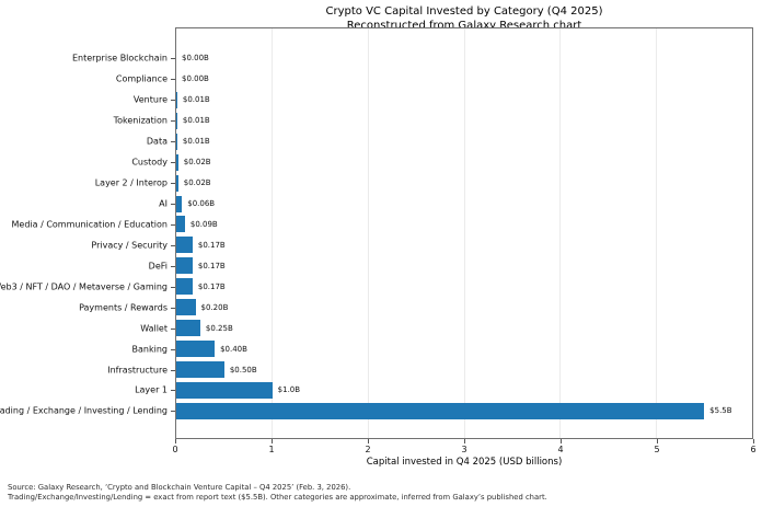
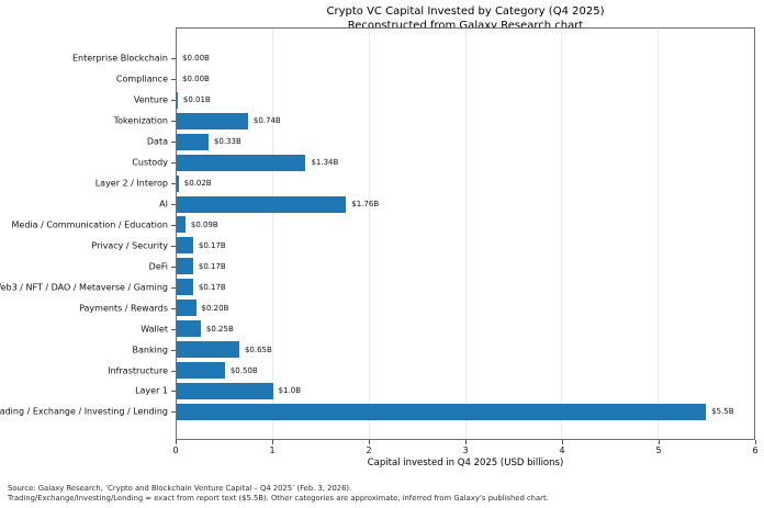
Tokenization: $0.01B -> $0.74B
Data: $0.01B -> $0.33B
Custody: $0.02B -> $1.34B
AI: $0.06B -> $1.76B
Banking: $0.40B -> $0.65B
